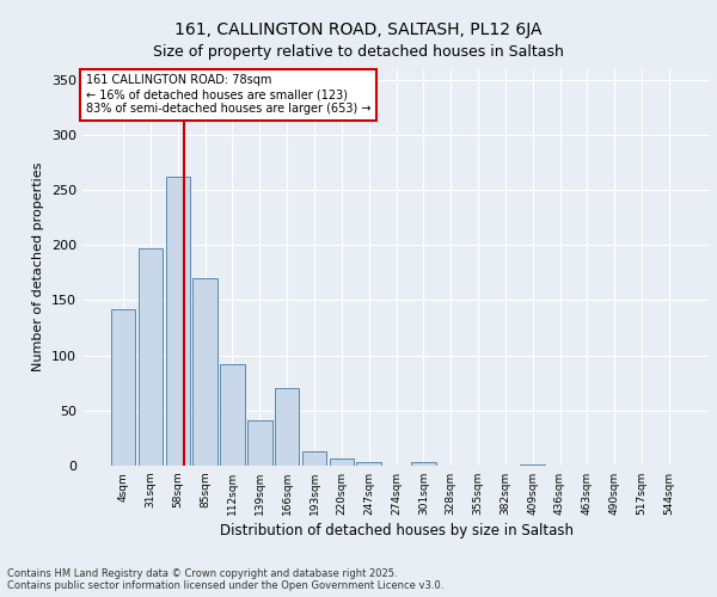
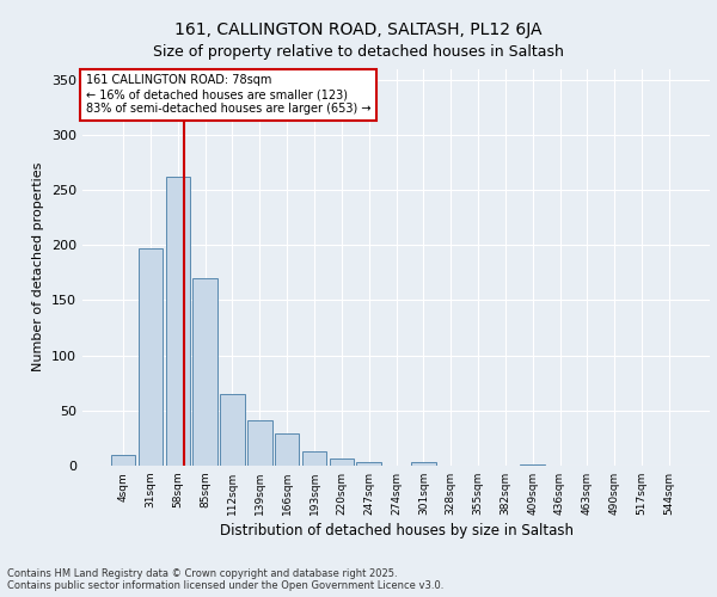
4sqm: 142 -> 10
112sqm: 92 -> 65
166sqm: 70 -> 29
